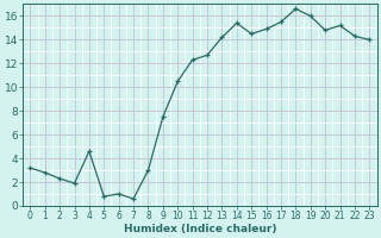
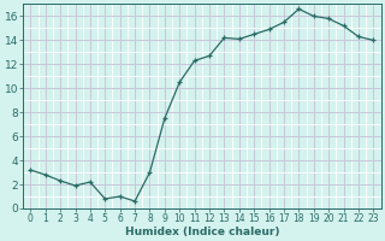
4: 4.6 -> 2.2
14: 15.4 -> 14.1
20: 14.8 -> 15.8
